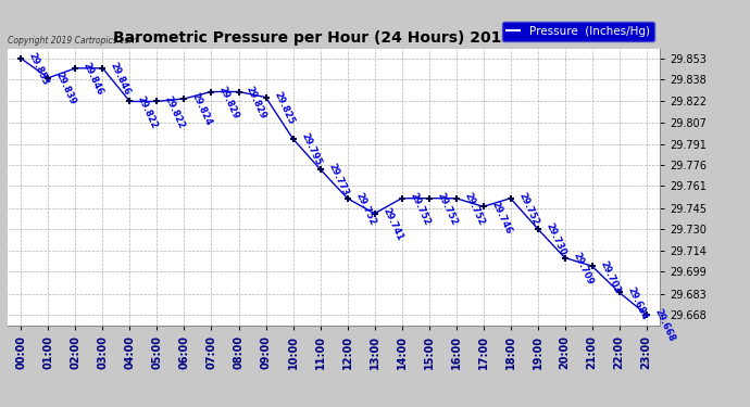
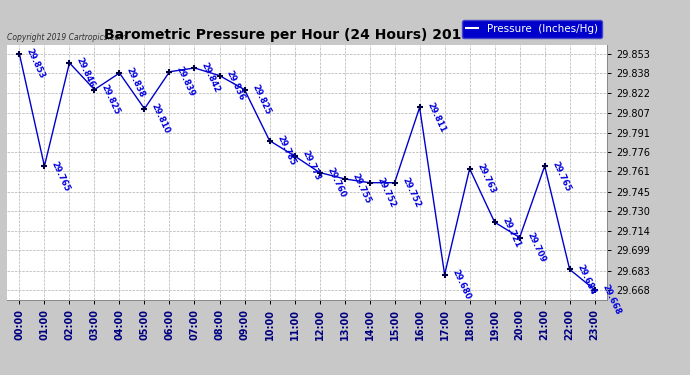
01:00: 29.839 -> 29.765
03:00: 29.846 -> 29.825
04:00: 29.822 -> 29.838
05:00: 29.822 -> 29.810
06:00: 29.824 -> 29.839
07:00: 29.829 -> 29.842
08:00: 29.829 -> 29.836
10:00: 29.795 -> 29.785
12:00: 29.752 -> 29.760
13:00: 29.741 -> 29.755
16:00: 29.752 -> 29.811
17:00: 29.746 -> 29.680
18:00: 29.752 -> 29.763
19:00: 29.730 -> 29.721
21:00: 29.703 -> 29.765
